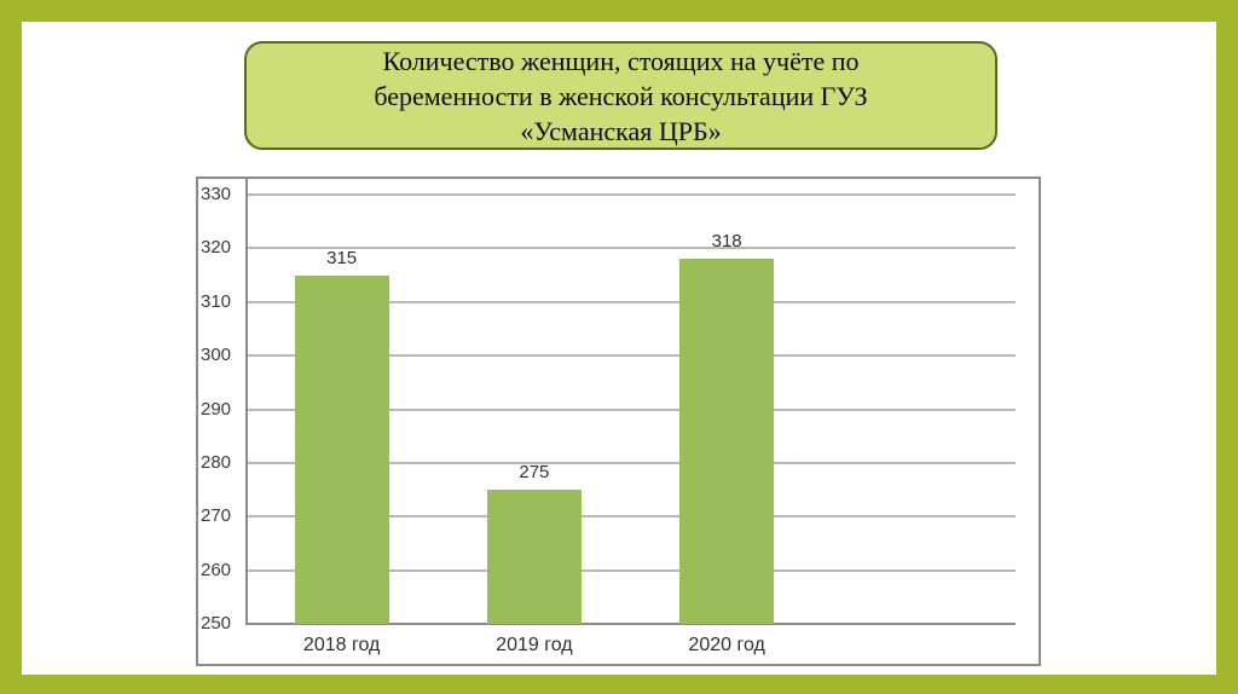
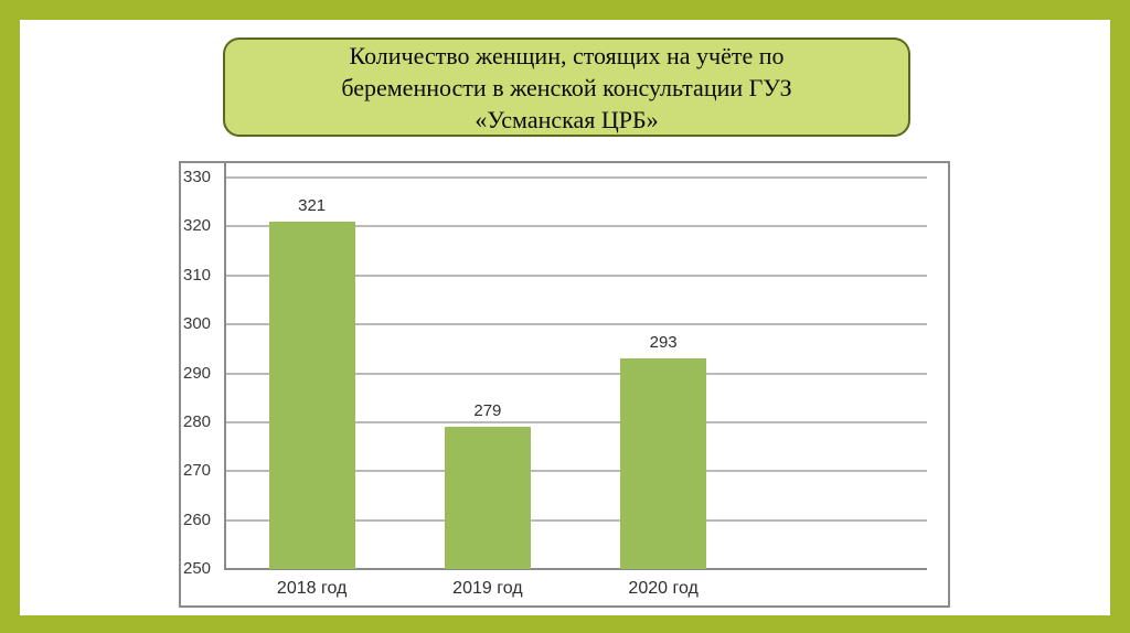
2018 год: 315 -> 321
2019 год: 275 -> 279
2020 год: 318 -> 293
